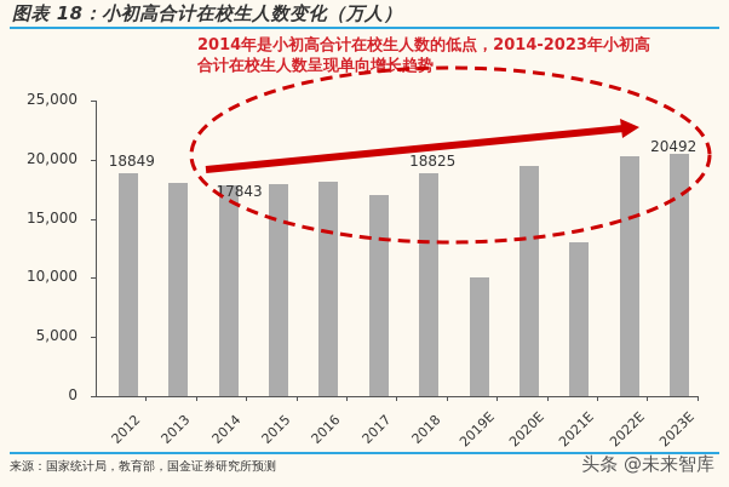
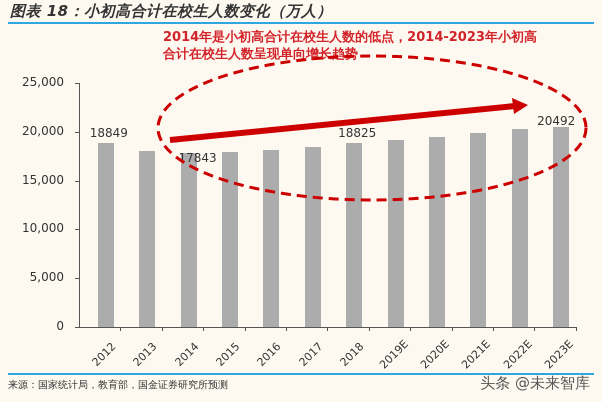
2017: 17000 -> 18000
2019E: 10000 -> 19000
2021E: 13000 -> 20000
